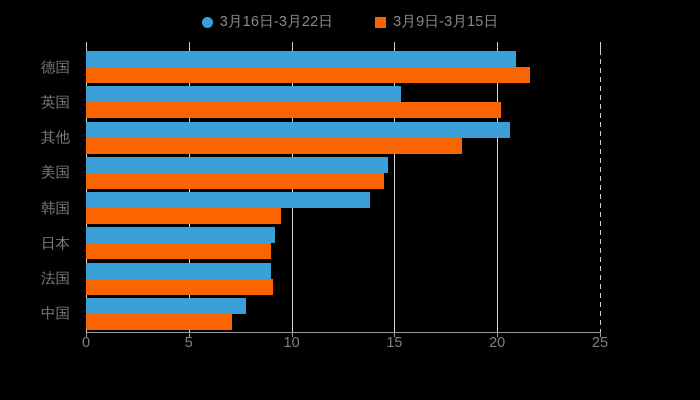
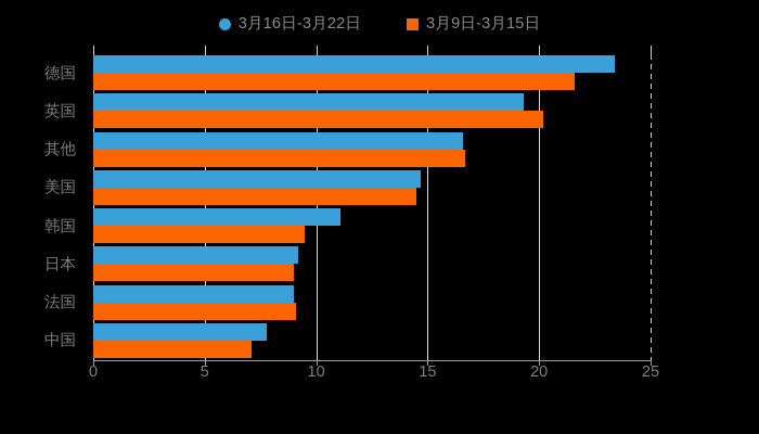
3月16日-3月22日/德国: 20.9 -> 23.4
3月16日-3月22日/英国: 15.3 -> 19.3
3月16日-3月22日/其他: 20.6 -> 16.6
3月9日-3月15日/其他: 18.3 -> 16.7
3月16日-3月22日/韩国: 13.8 -> 11.1
